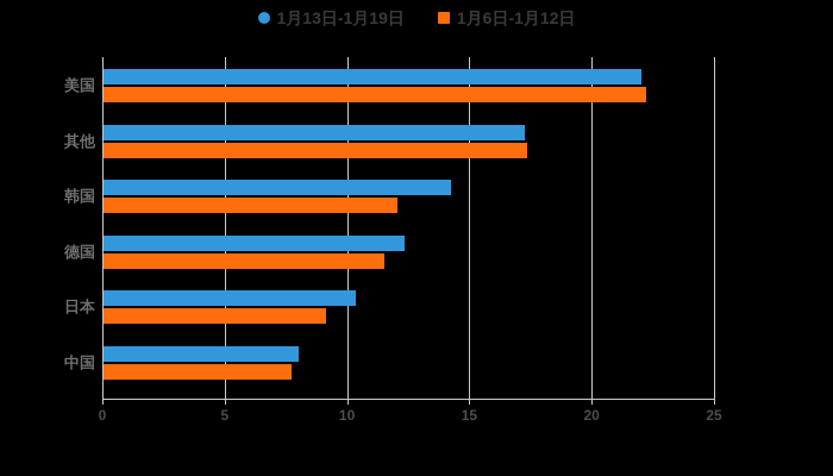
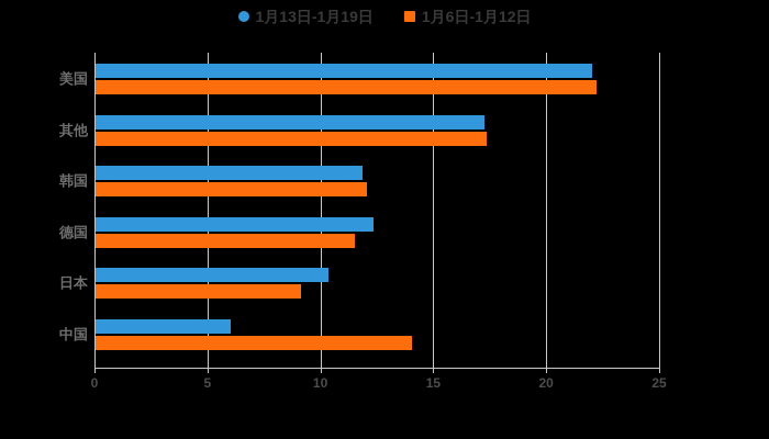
1月13日-1月19日/韩国: 14.2 -> 11.8
1月13日-1月19日/中国: 8.0 -> 6.0
1月6日-1月12日/中国: 7.7 -> 14.0
